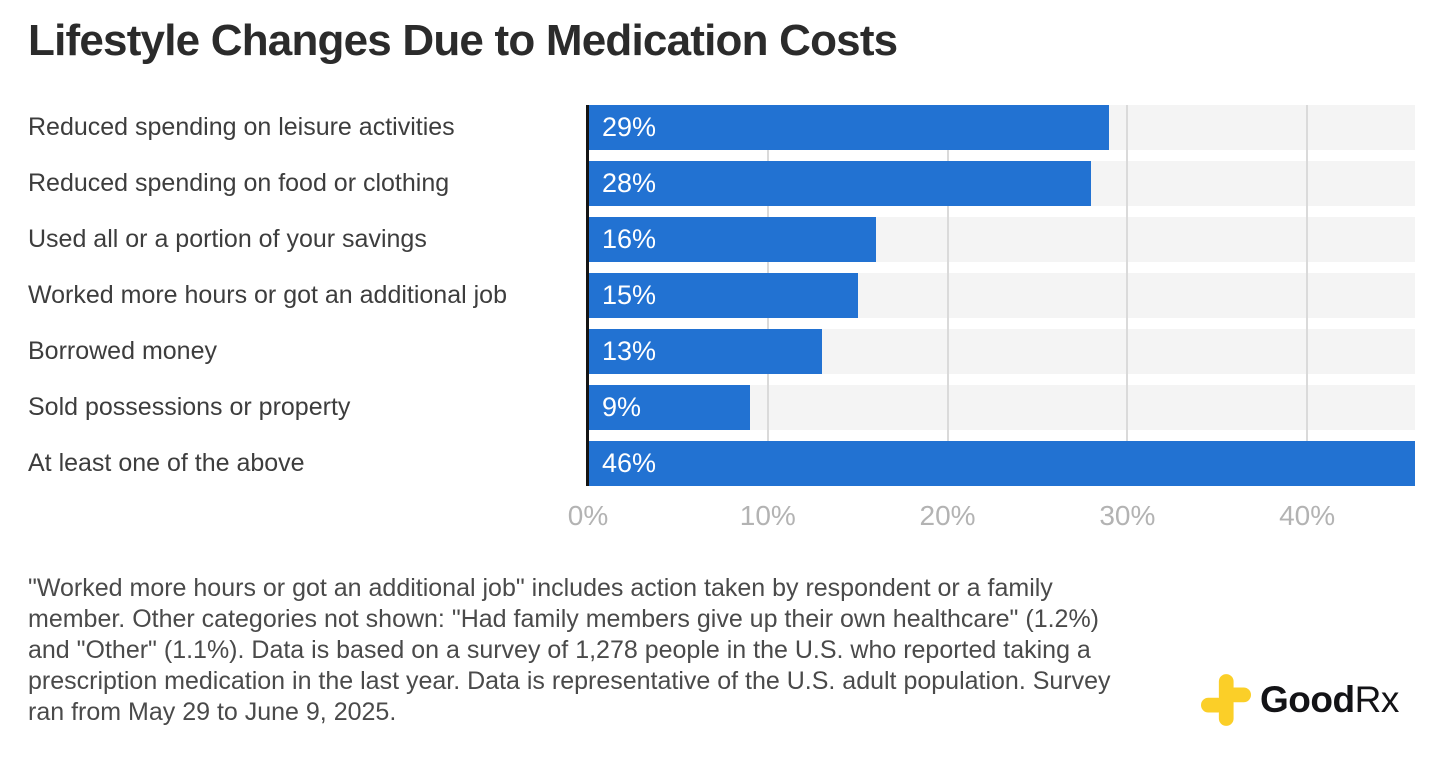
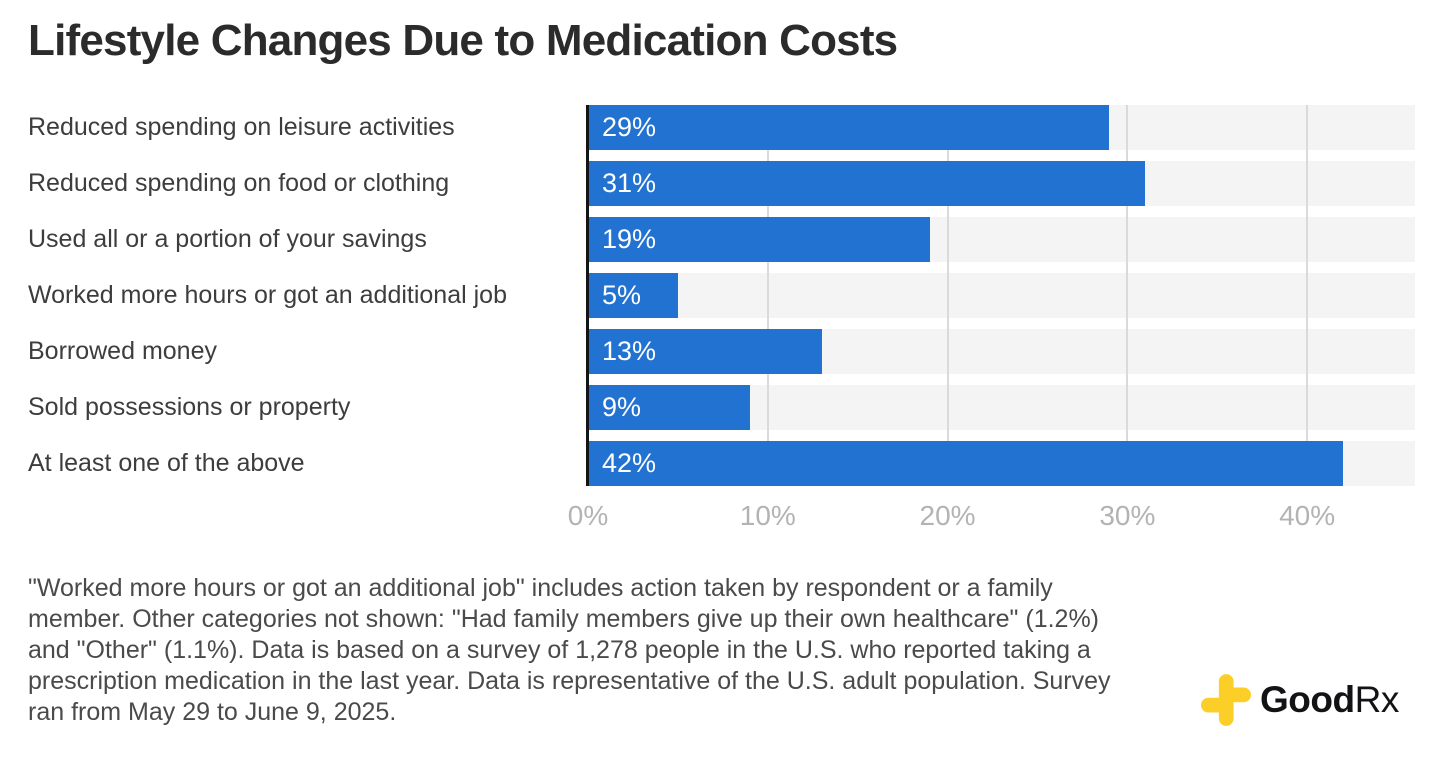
Reduced spending on food or clothing: 28% -> 31%
Used all or a portion of your savings: 16% -> 19%
Worked more hours or got an additional job: 15% -> 5%
At least one of the above: 46% -> 42%
